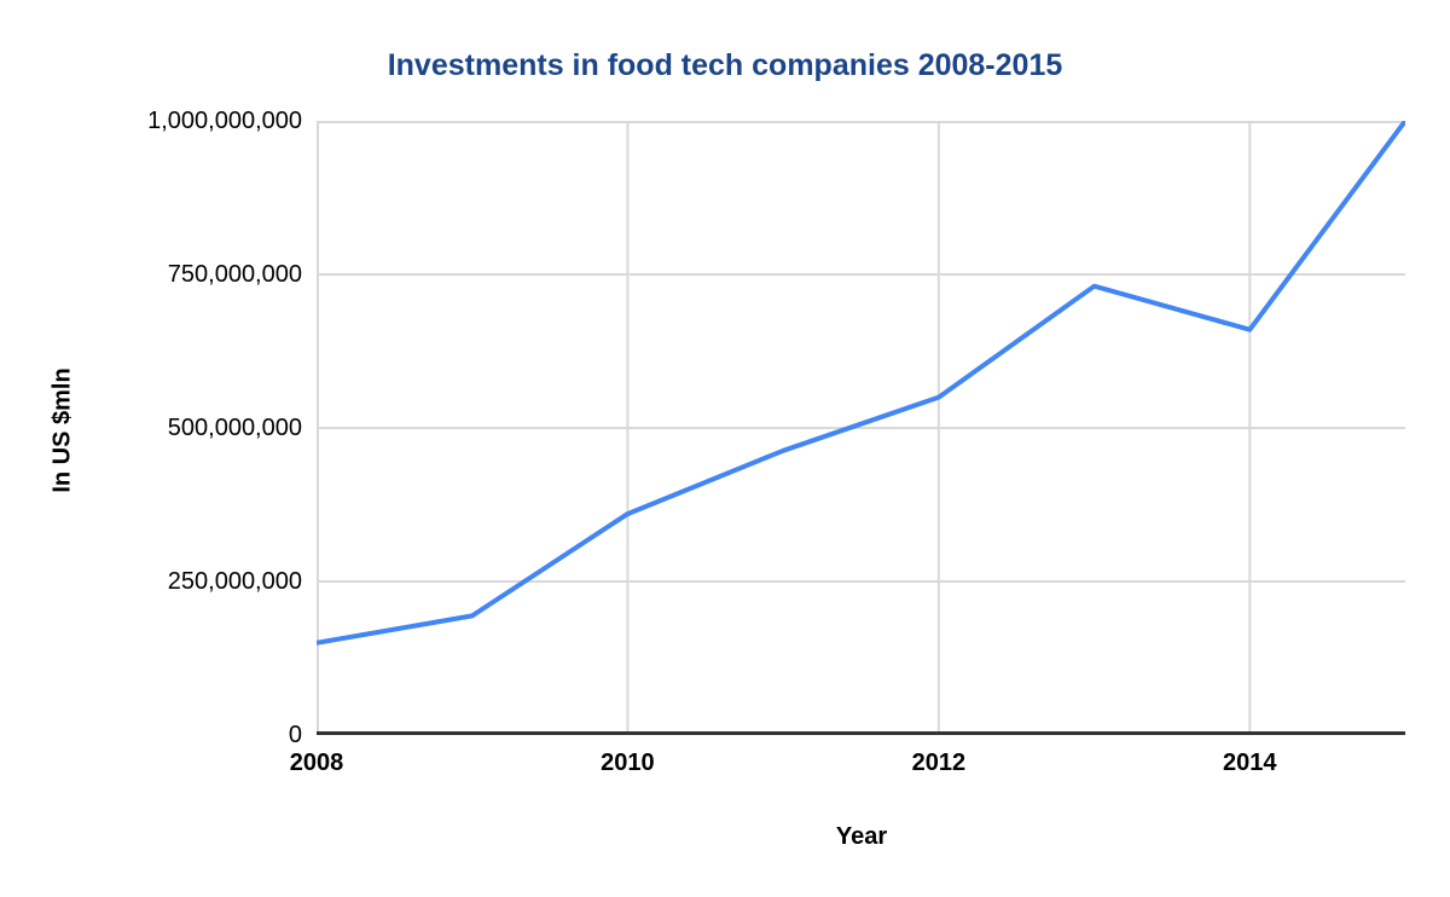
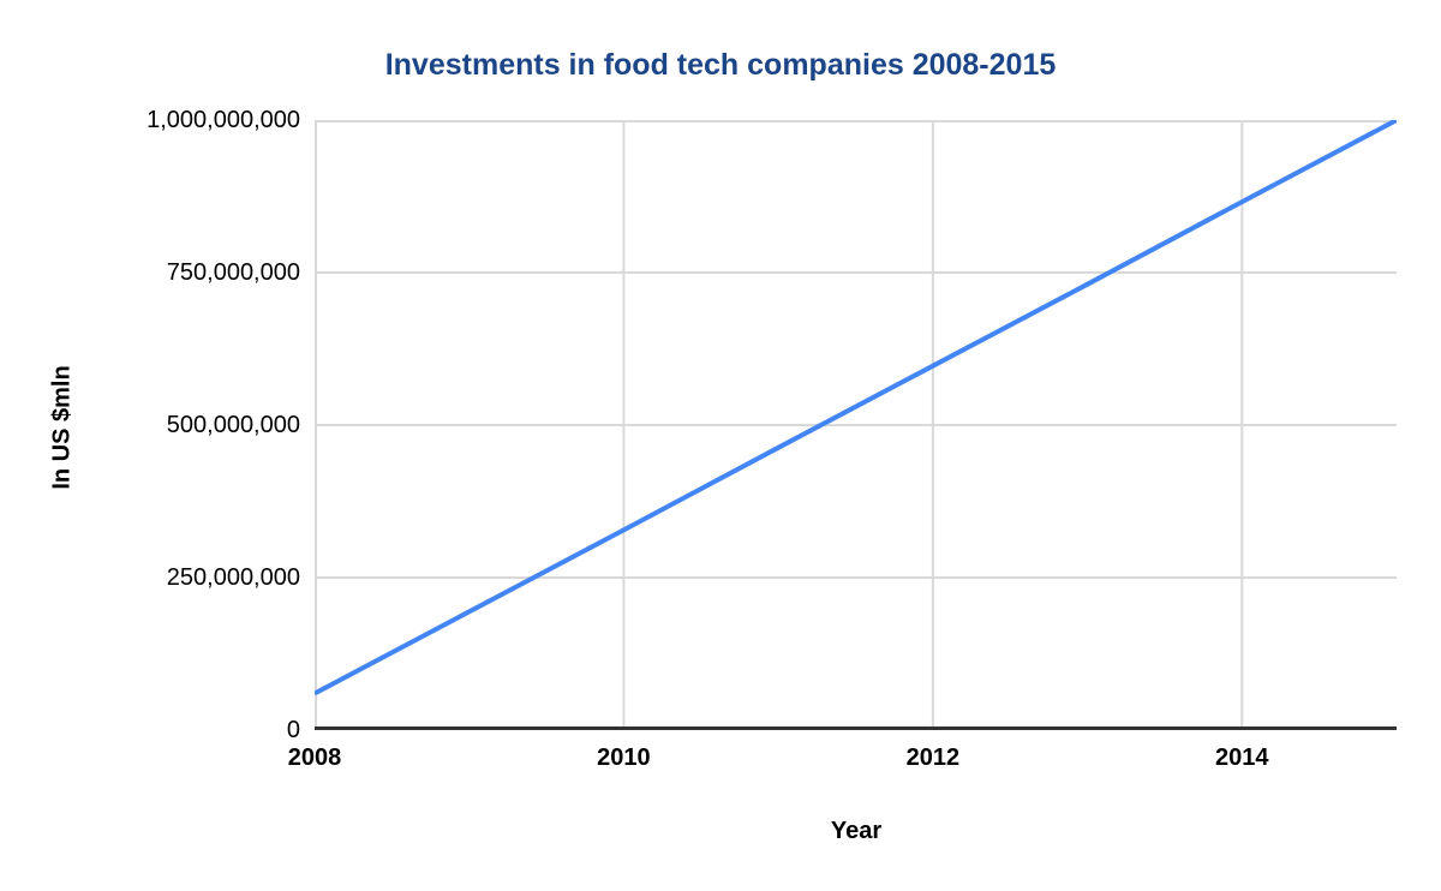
2008: 150000000 -> 60000000
2010: 360000000 -> 330000000
2012: 550000000 -> 600000000
2014: 660000000 -> 870000000
